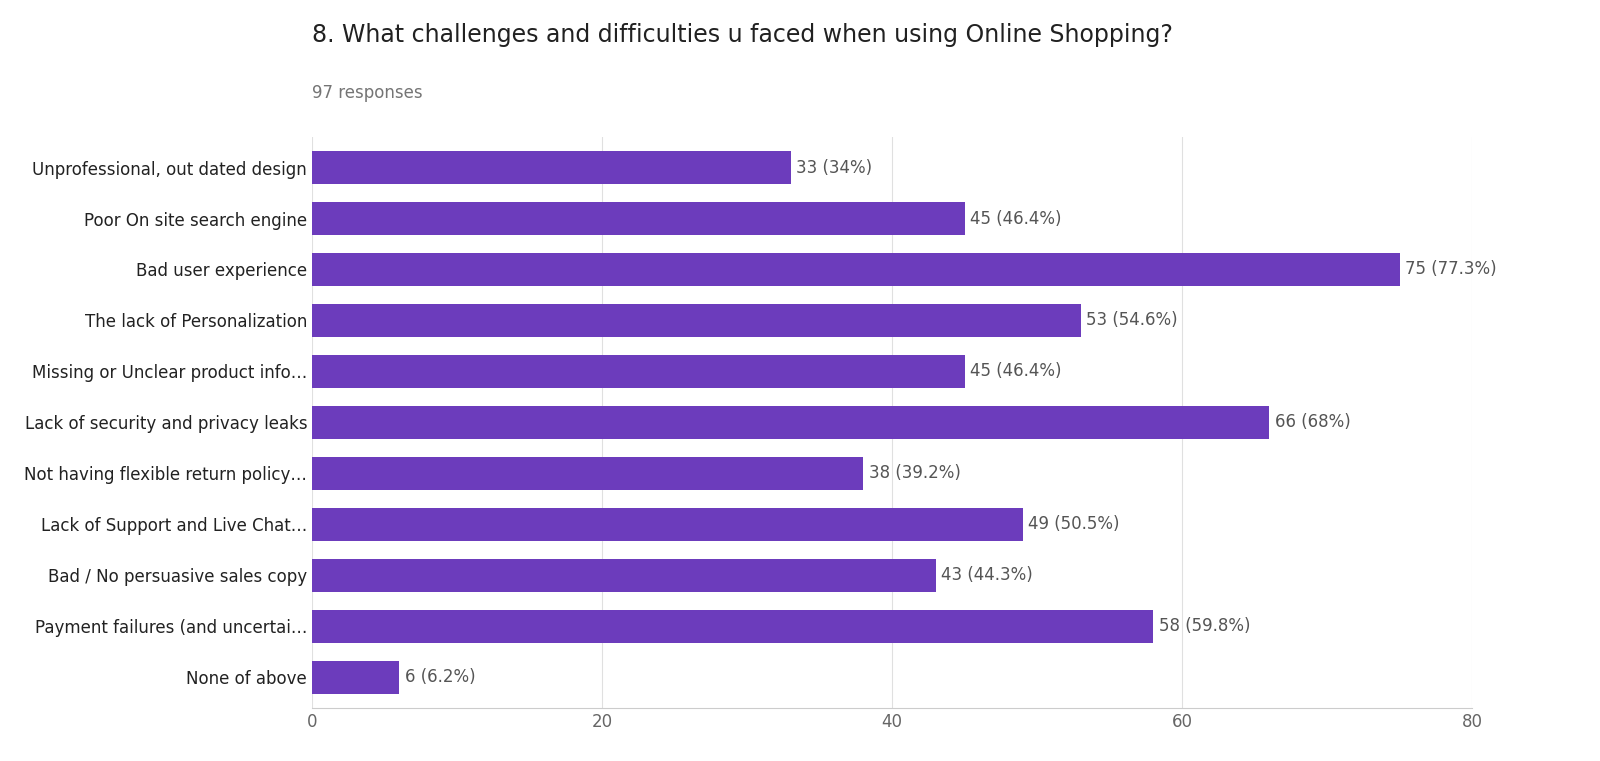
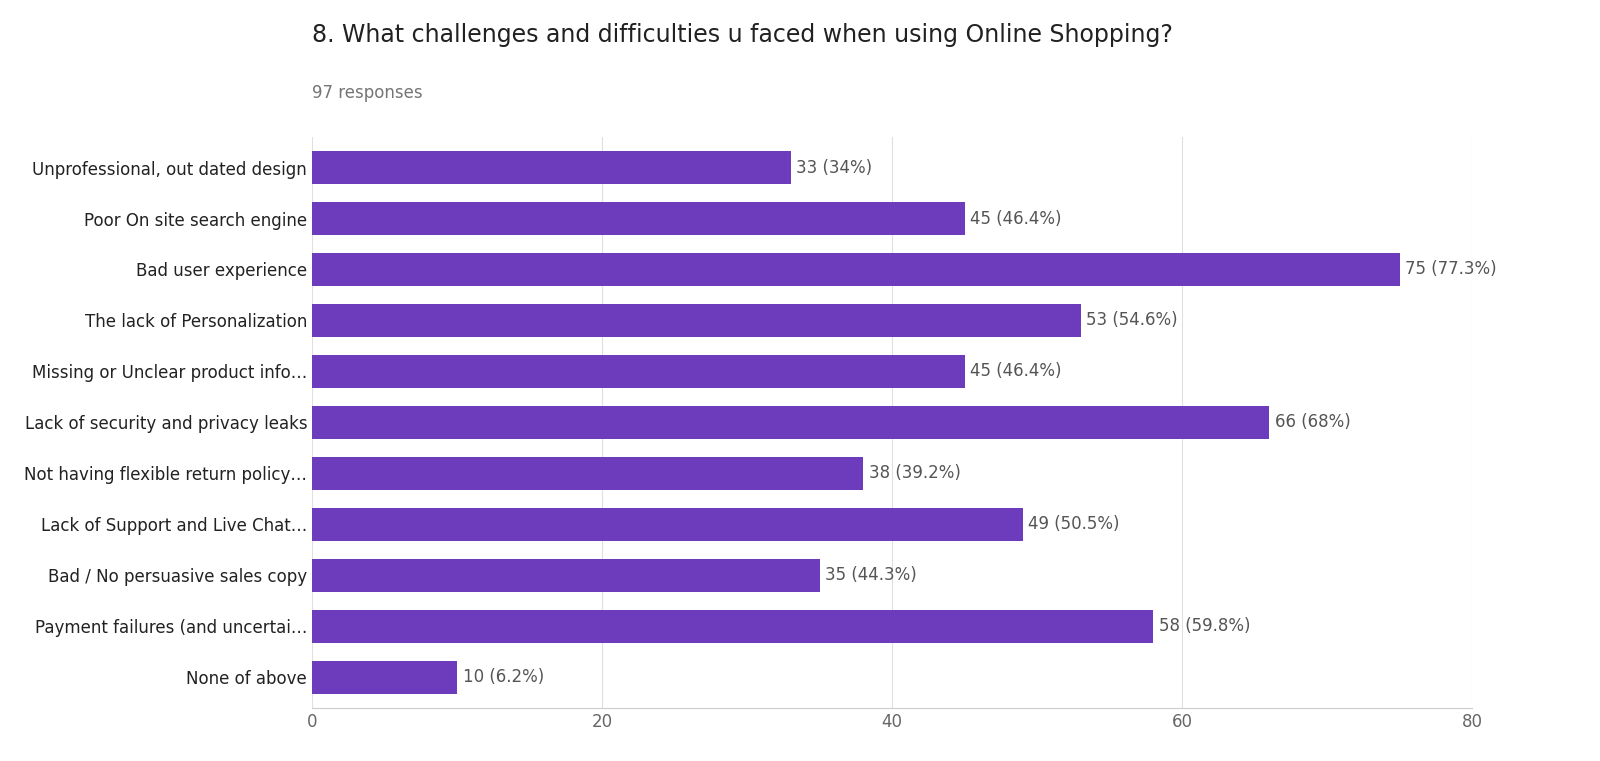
Bad / No persuasive sales copy: 43 -> 35
None of above: 6 -> 10
